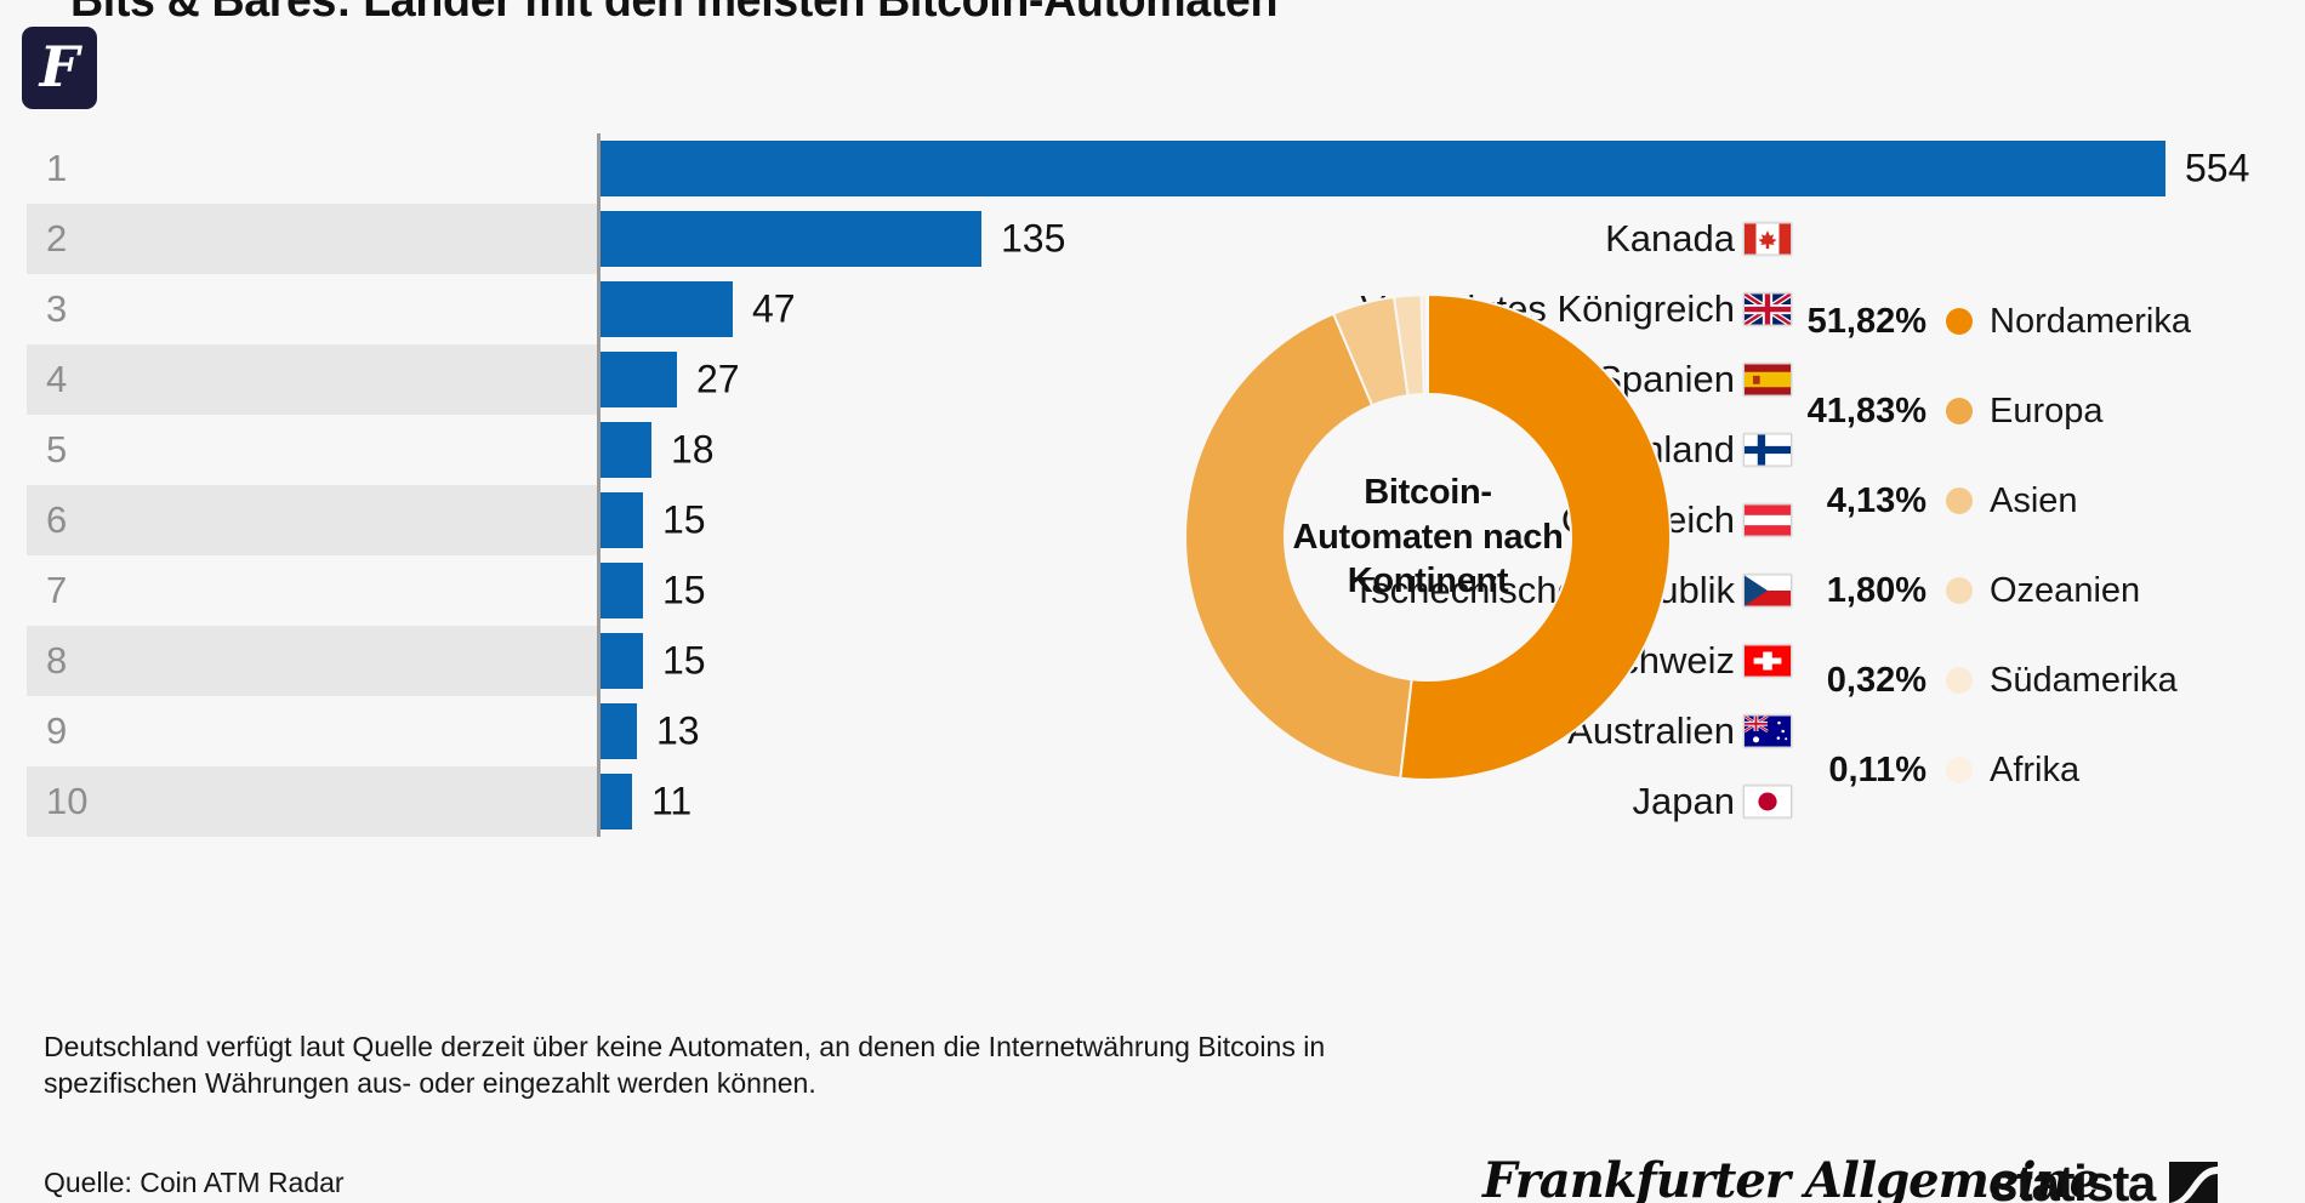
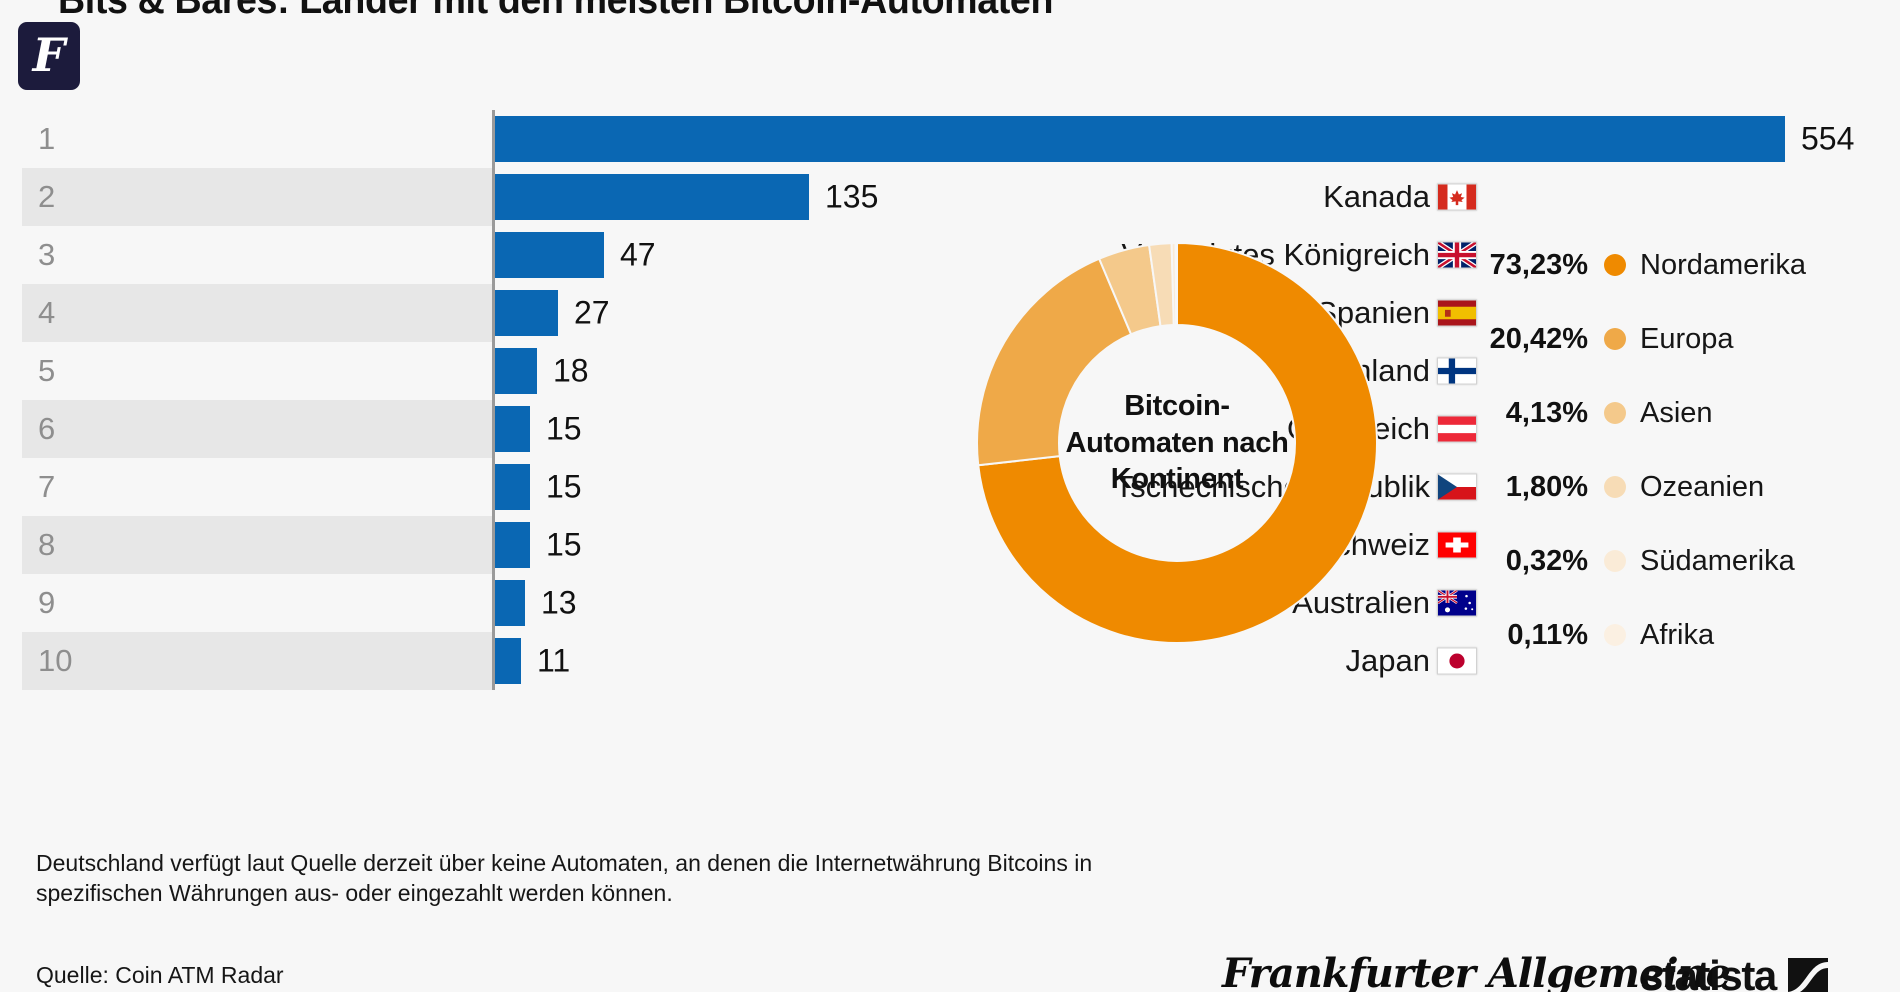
Bitcoin-Automaten nach Kontinent/Nordamerika: 51,82% -> 73,23%
Bitcoin-Automaten nach Kontinent/Europa: 41,83% -> 20,42%
